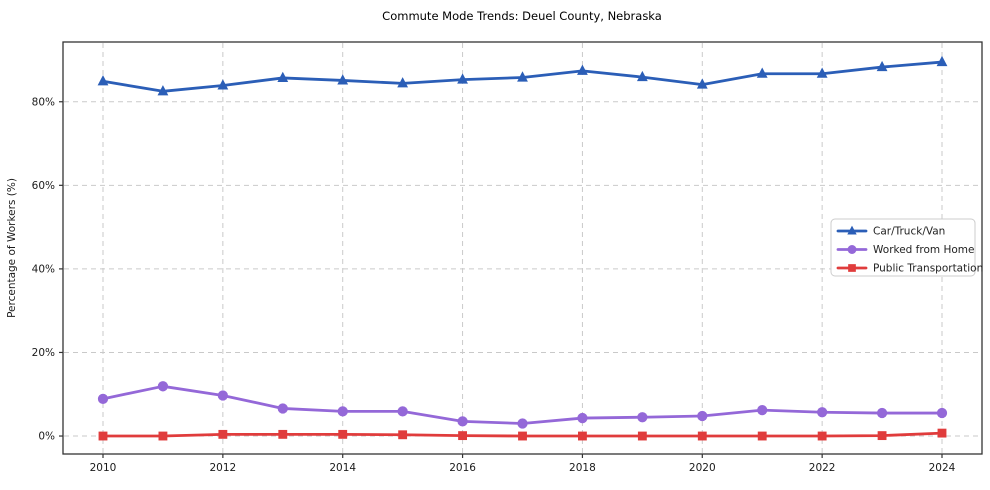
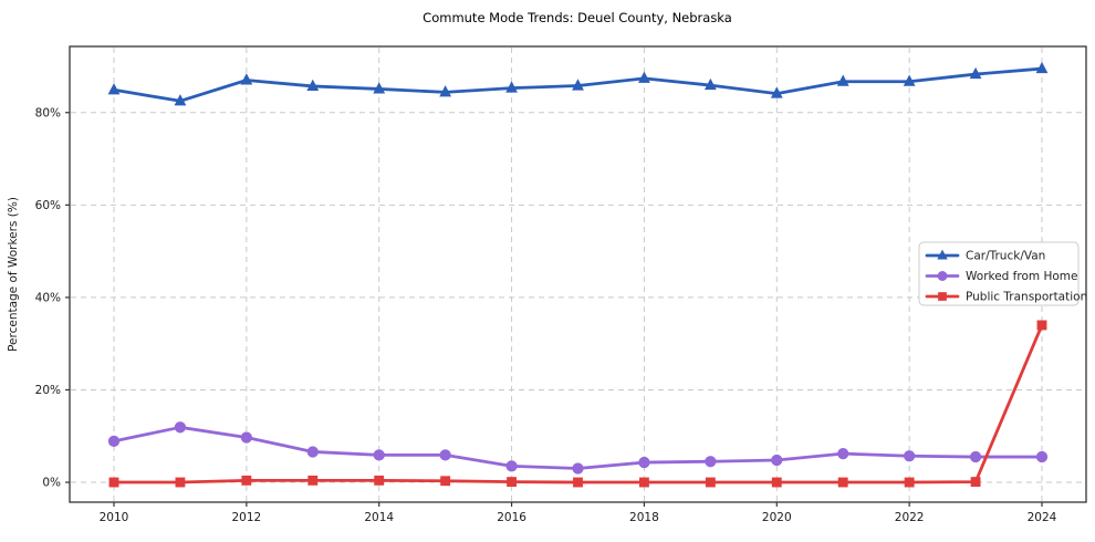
Car/Truck/Van/2012: 84% -> 87%
Public Transportation/2024: 1% -> 34%
